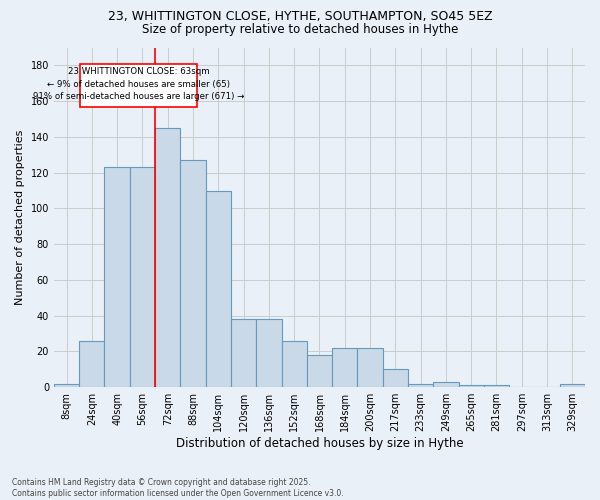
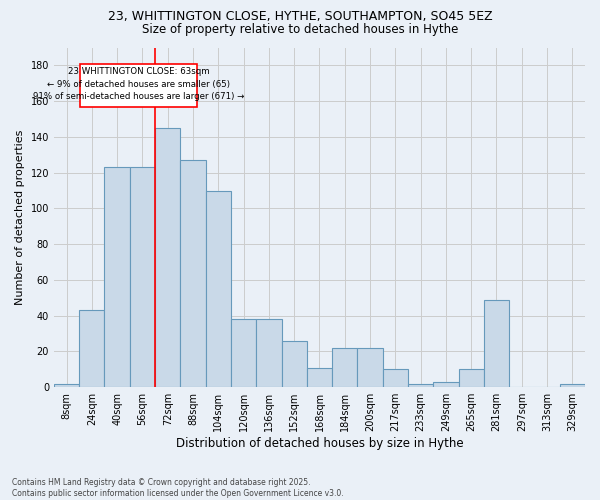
24sqm: 26 -> 43
168sqm: 18 -> 11
265sqm: 1 -> 10
281sqm: 1 -> 49
